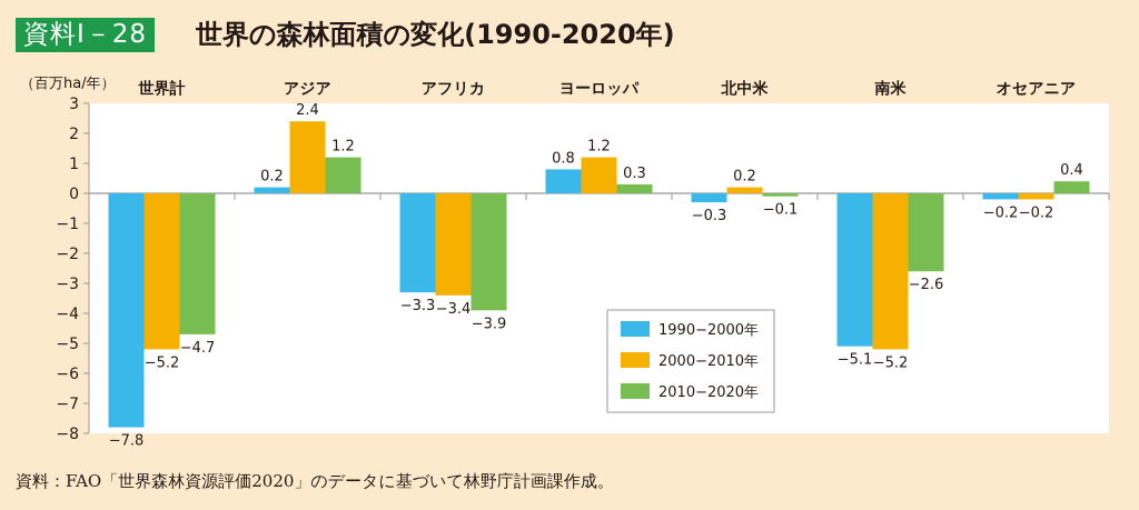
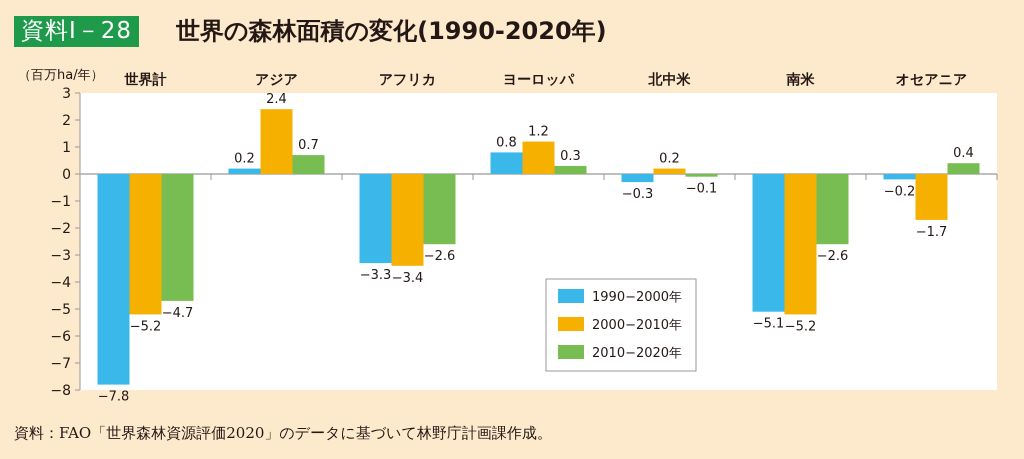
2010−2020年/アジア: 1.2 -> 0.7
2010−2020年/アフリカ: −3.9 -> −2.6
2000−2010年/オセアニア: −0.2 -> −1.7
